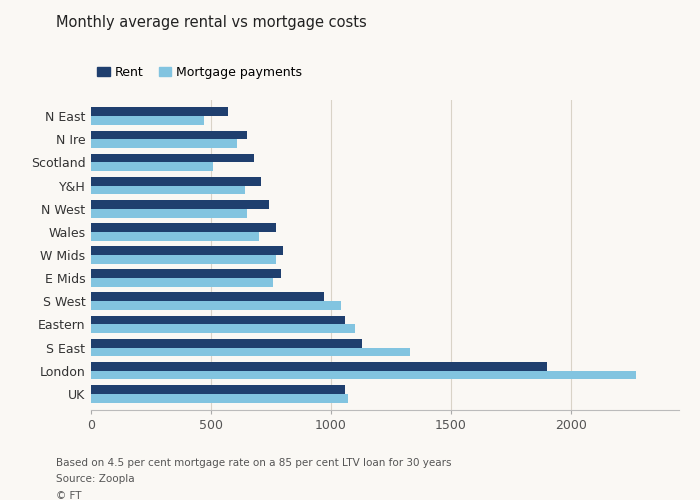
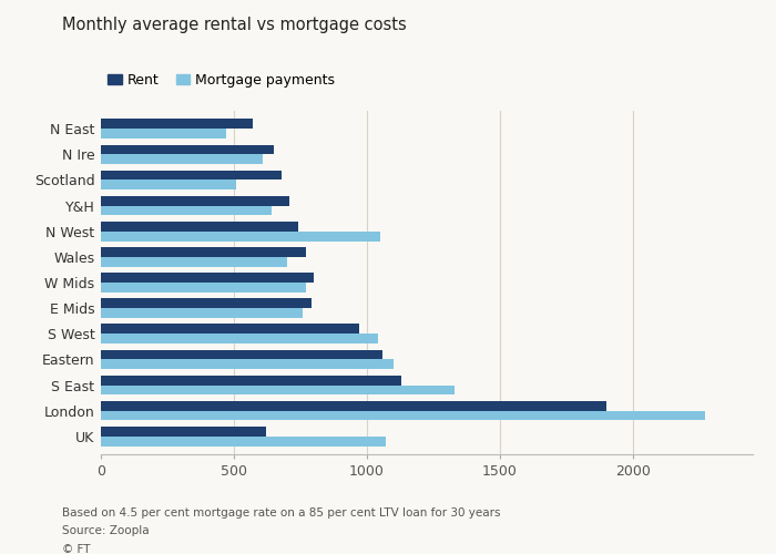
Mortgage payments/N West: 650 -> 1050
Rent/UK: 1060 -> 620
